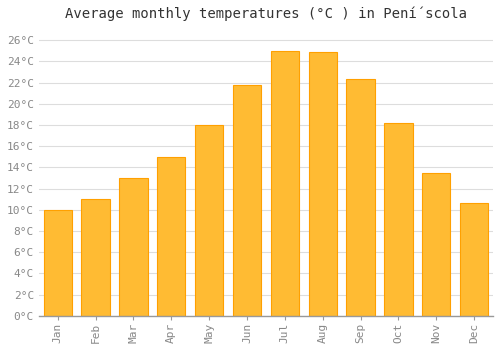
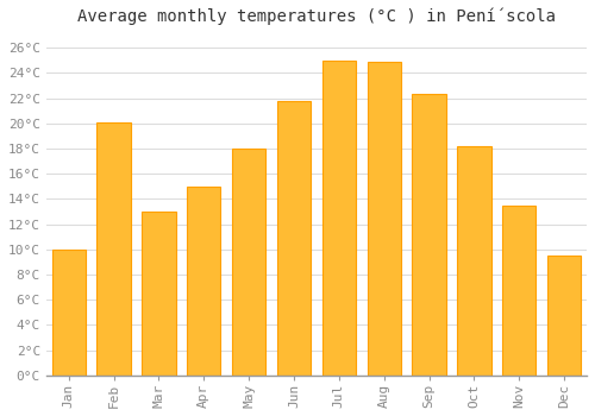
Feb: 11.0°C -> 20.1°C
Dec: 10.6°C -> 9.5°C
